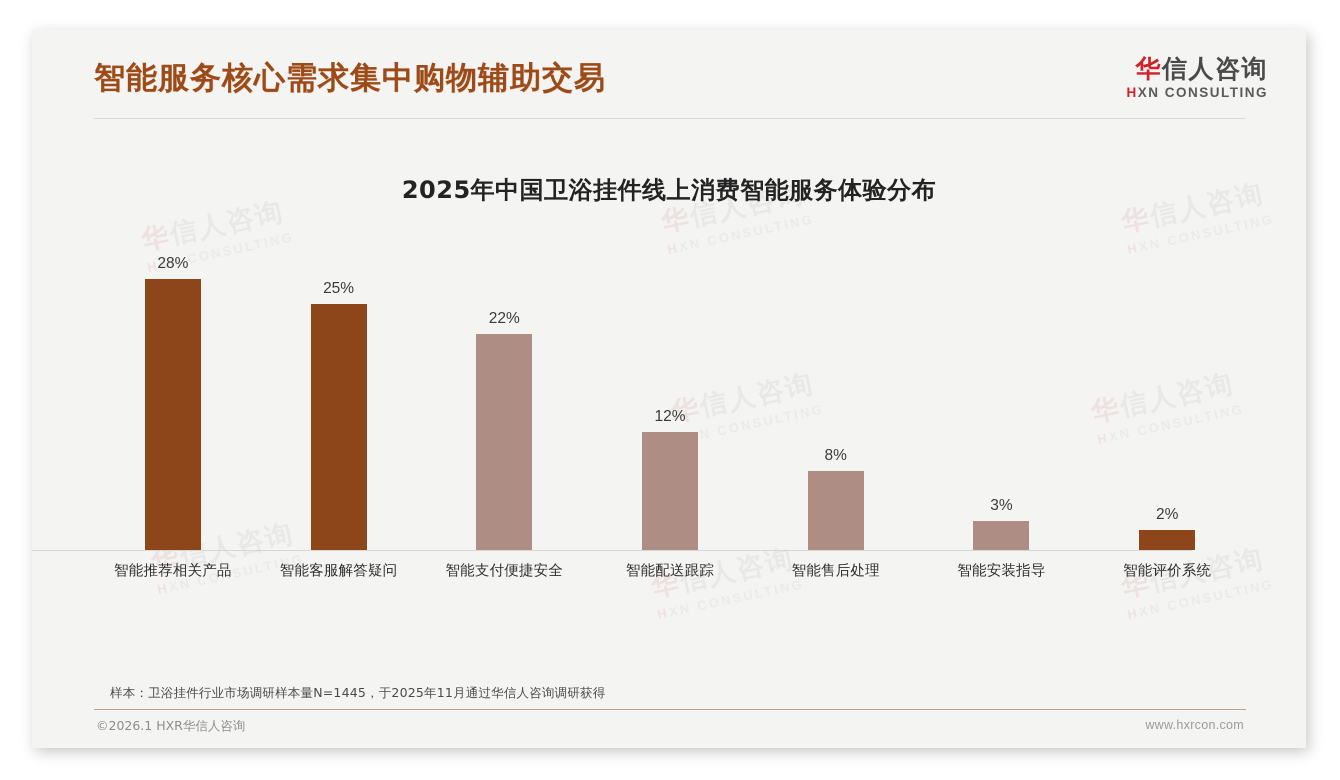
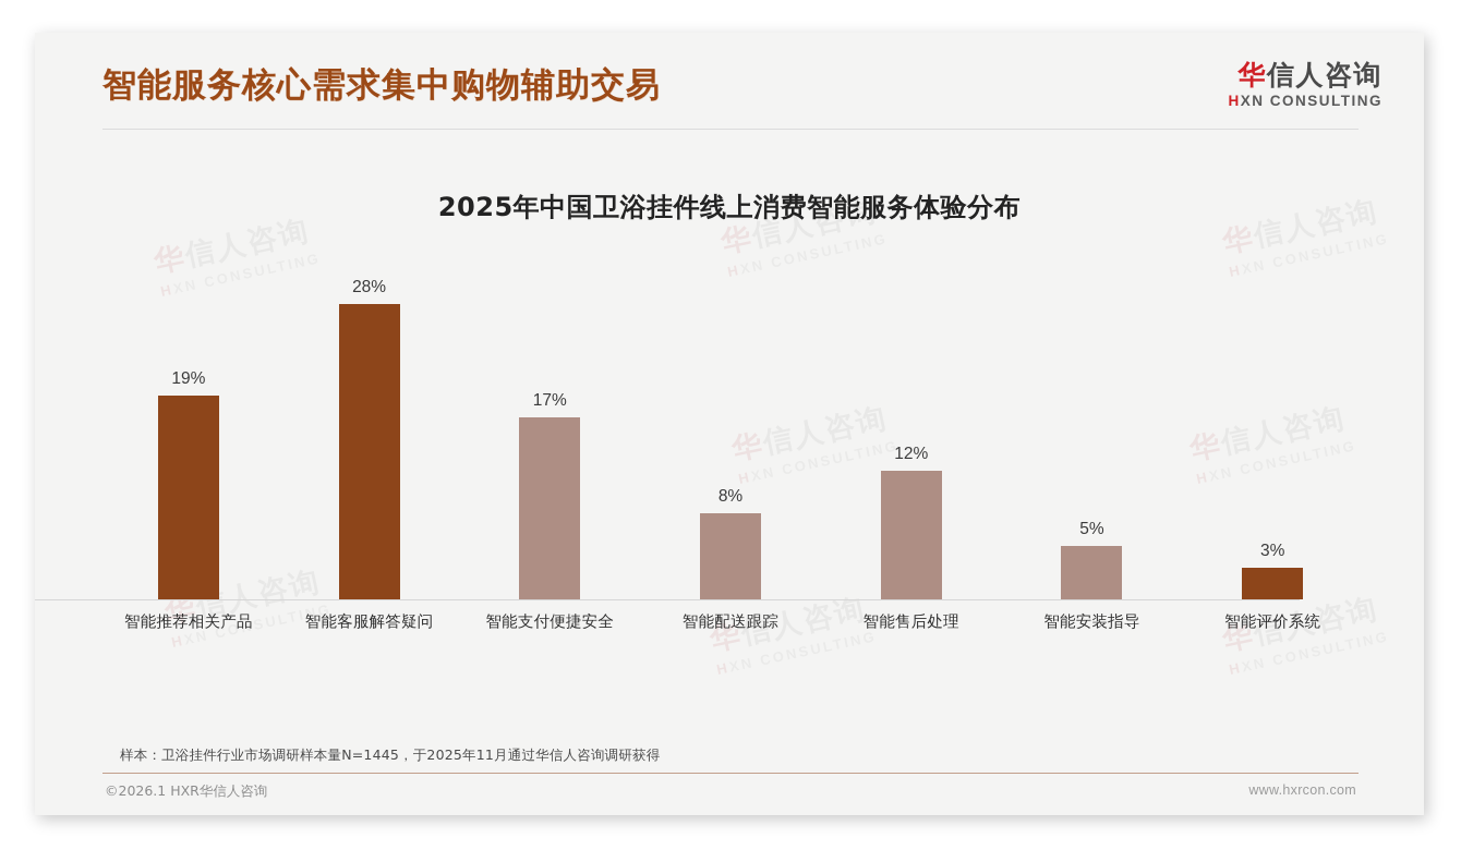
智能推荐相关产品: 28% -> 19%
智能客服解答疑问: 25% -> 28%
智能支付便捷安全: 22% -> 17%
智能配送跟踪: 12% -> 8%
智能售后处理: 8% -> 12%
智能安装指导: 3% -> 5%
智能评价系统: 2% -> 3%
